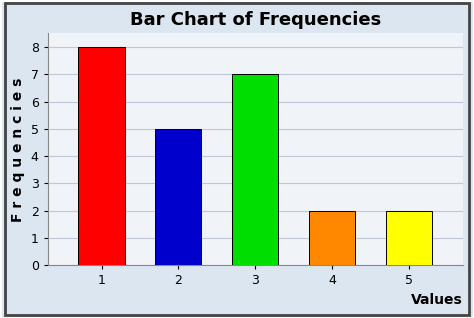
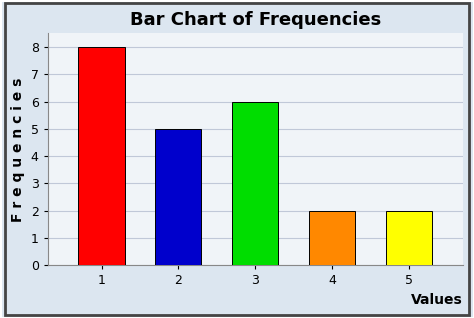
3: 7 -> 6
